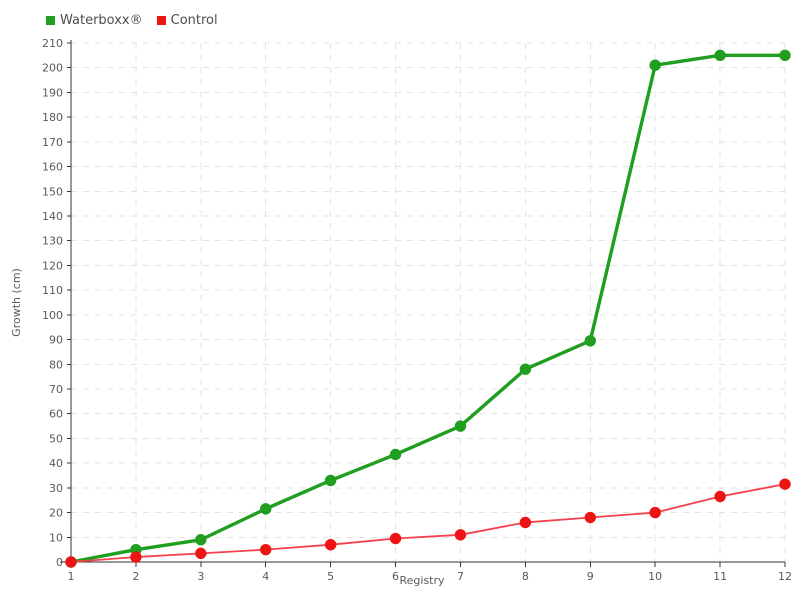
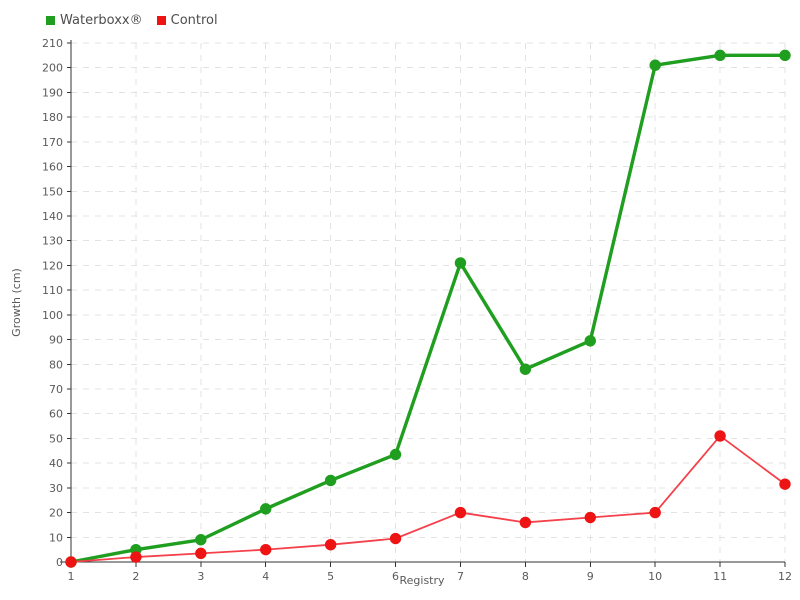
Waterboxx®/7: 55 -> 121
Control/7: 11 -> 20
Control/11: 26 -> 51
